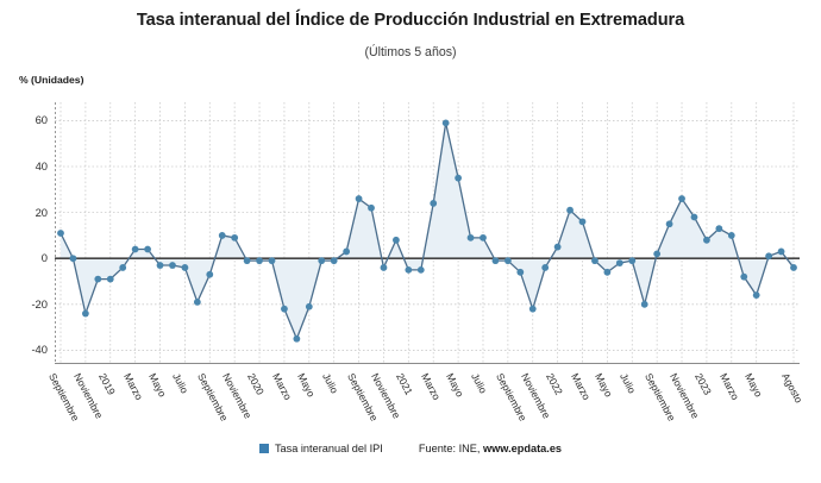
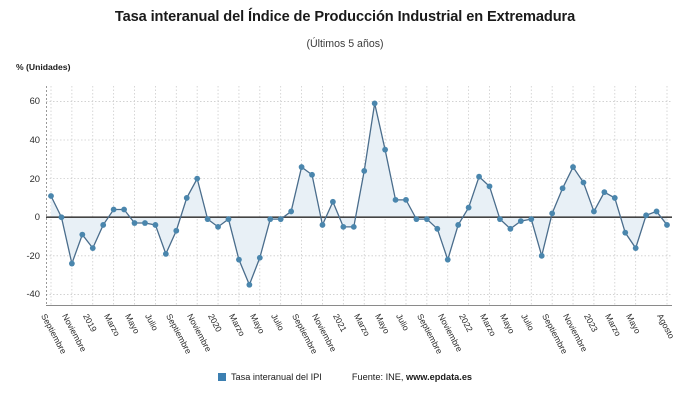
2019: -9 -> -16
Noviembre 2019: 9 -> 20
2020: -1 -> -5
2023: 8 -> 3
